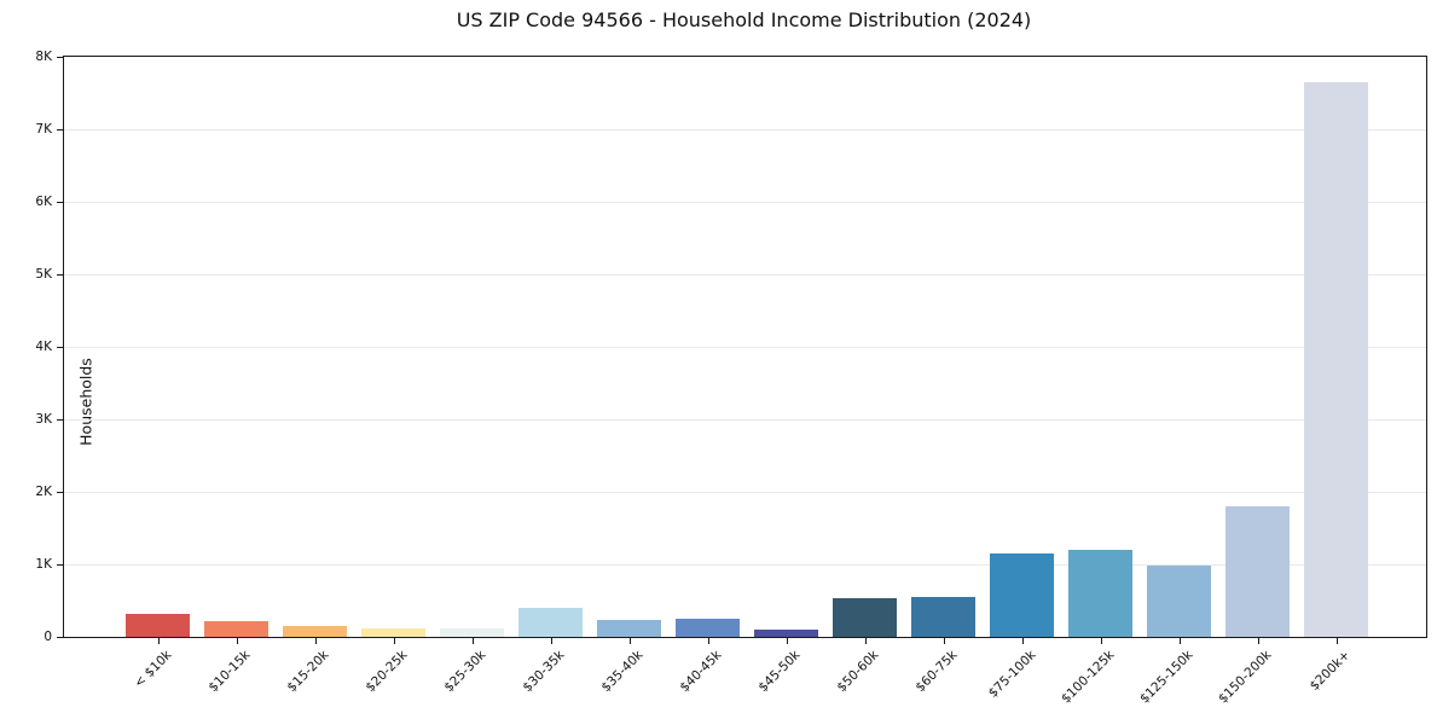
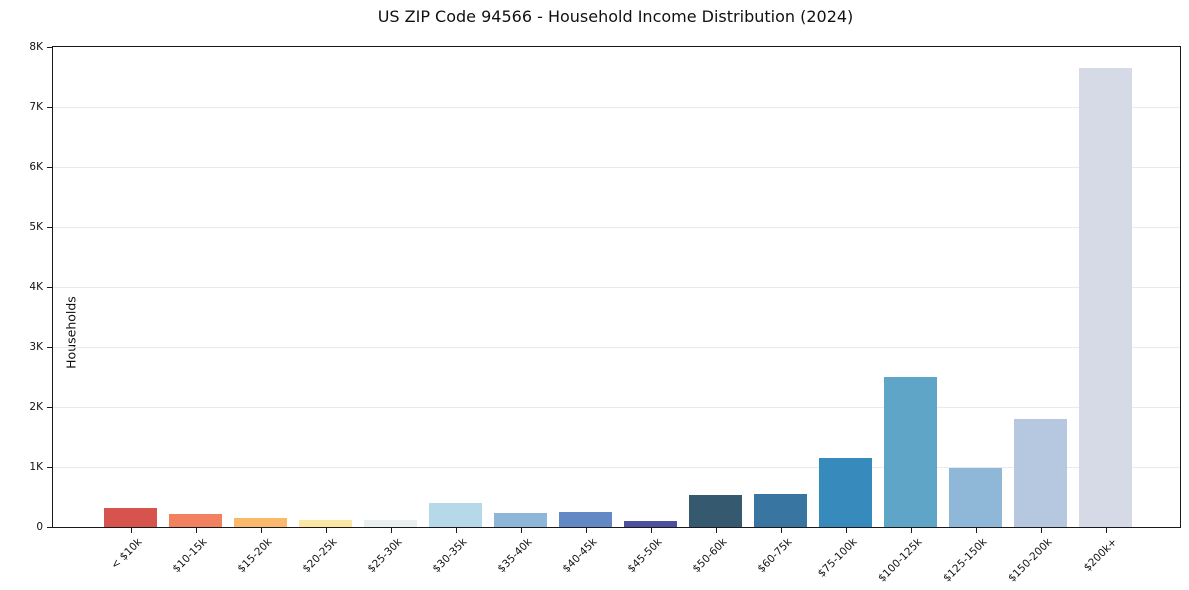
$100-125k: 1.2K -> 2.5K
